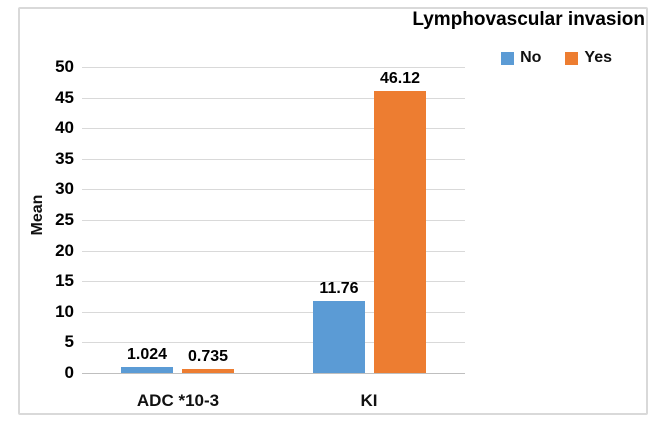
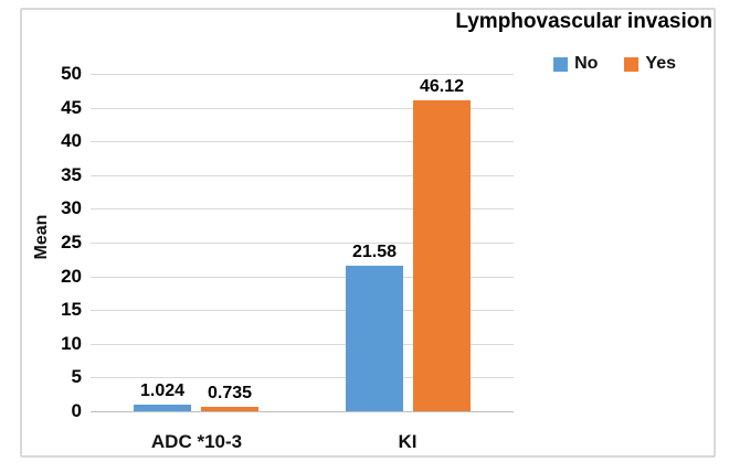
No/KI: 11.76 -> 21.58
